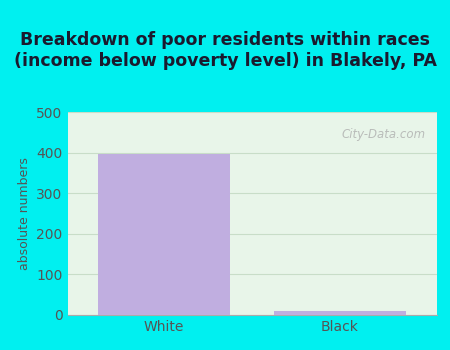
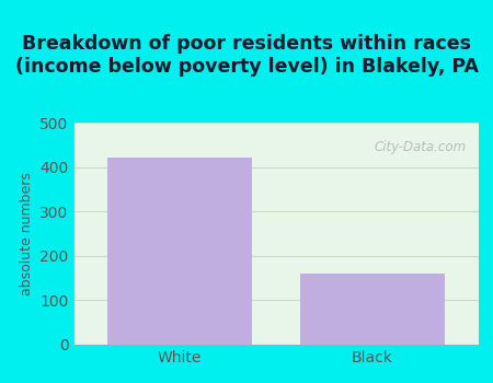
White: 396 -> 420
Black: 11 -> 160
